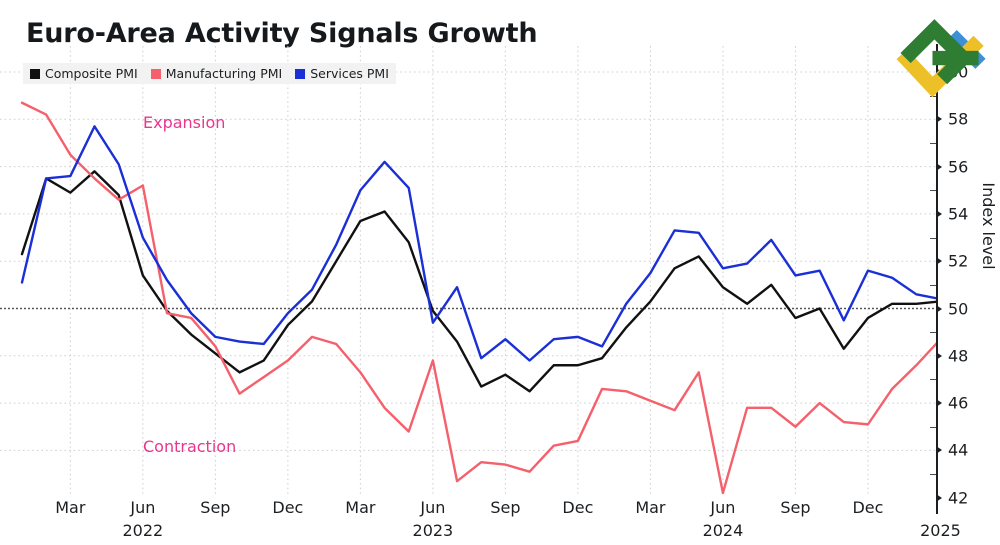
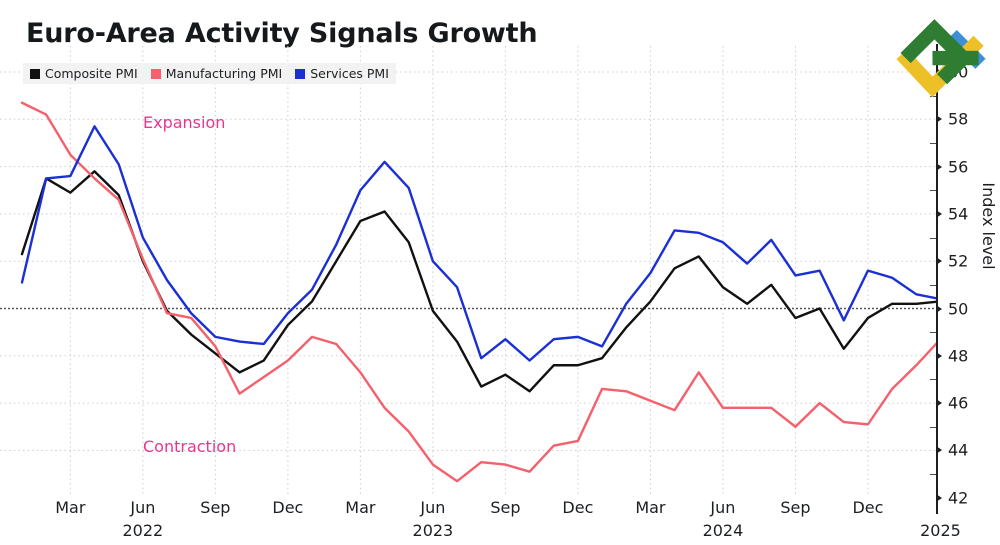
Composite PMI/Jun 2022: 51.4 -> 52.0
Manufacturing PMI/Jun 2022: 55.2 -> 52.1
Manufacturing PMI/Jun 2023: 47.8 -> 43.4
Services PMI/Jun 2023: 49.4 -> 52.0
Manufacturing PMI/Jun 2024: 42.2 -> 45.8
Services PMI/Jun 2024: 51.7 -> 52.8
